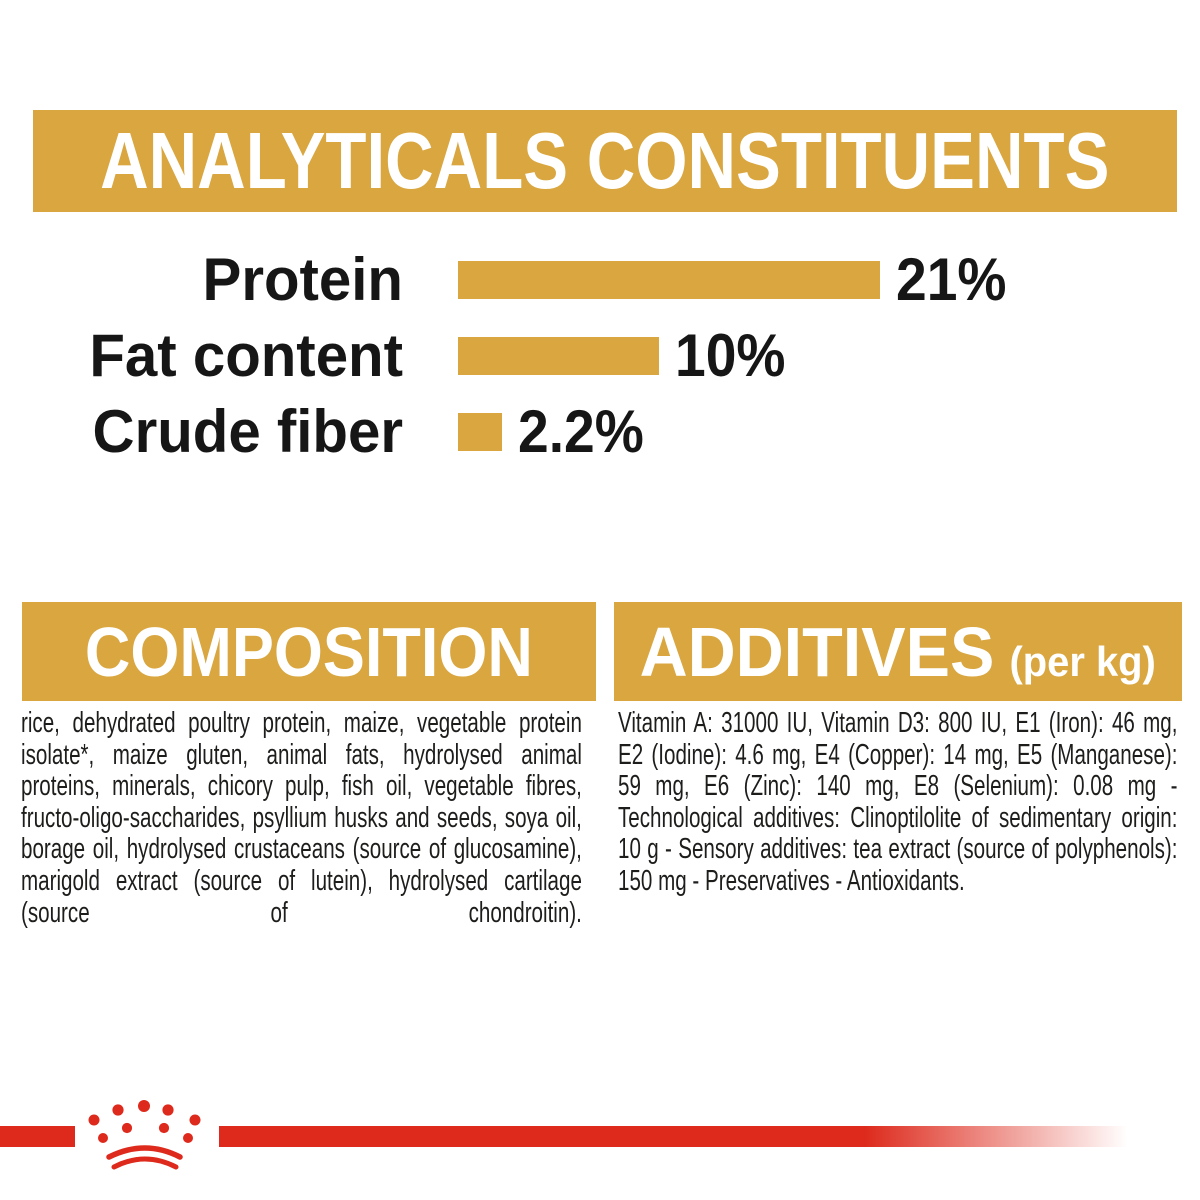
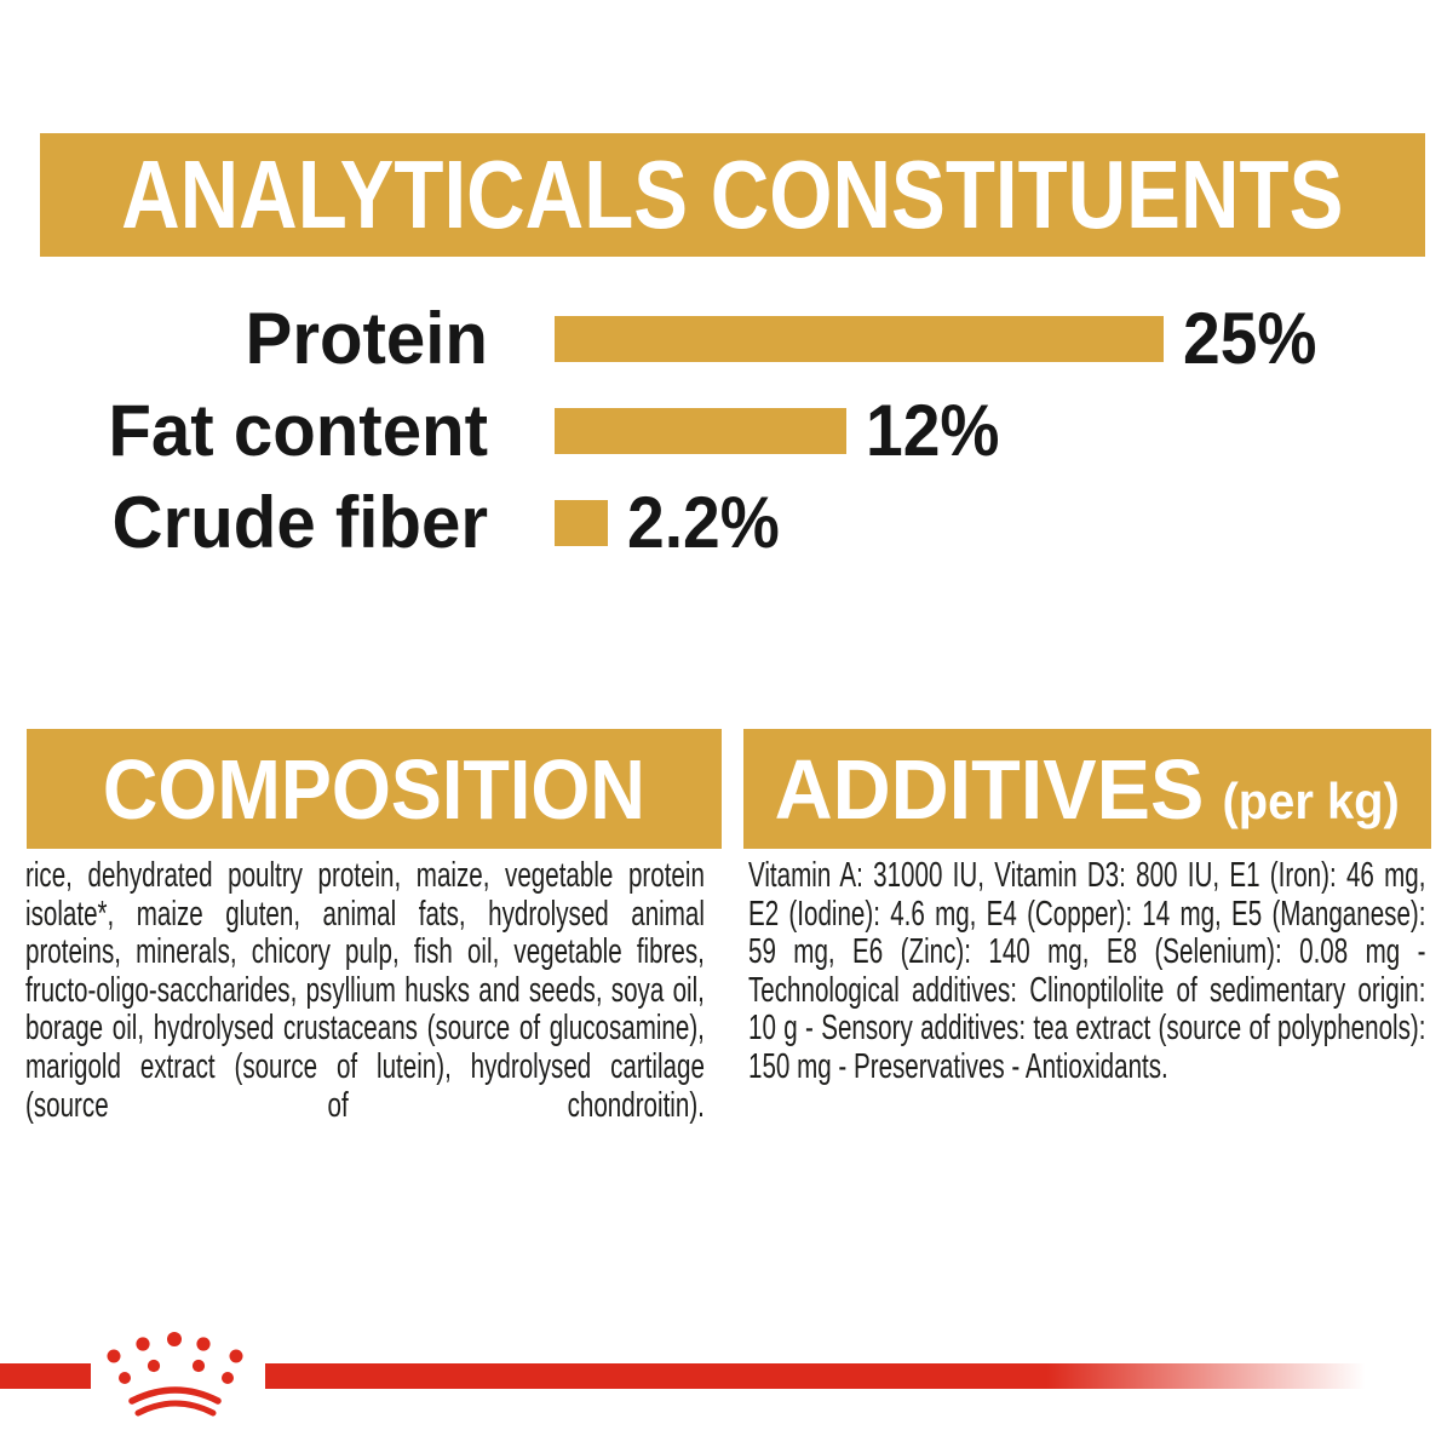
Protein: 21% -> 25%
Fat content: 10% -> 12%
